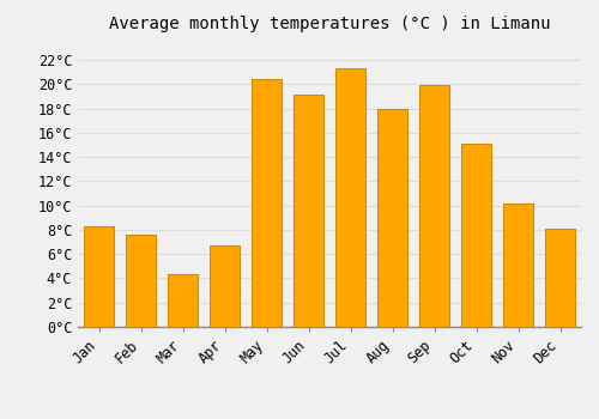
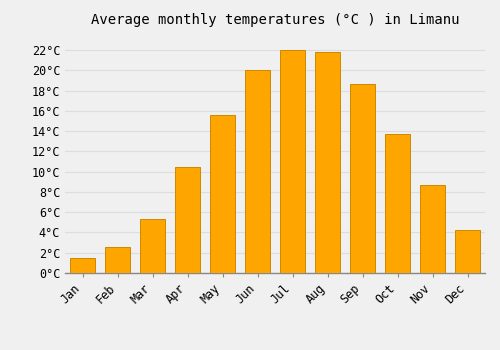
Jan: 8.3°C -> 1.5°C
Feb: 7.6°C -> 2.6°C
Mar: 4.3°C -> 5.3°C
Apr: 6.7°C -> 10.5°C
May: 20.4°C -> 15.6°C
Jun: 19.2°C -> 20.0°C
Jul: 21.3°C -> 22.0°C
Aug: 18.0°C -> 21.8°C
Sep: 19.9°C -> 18.7°C
Oct: 15.1°C -> 13.7°C
Nov: 10.2°C -> 8.7°C
Dec: 8.1°C -> 4.2°C
